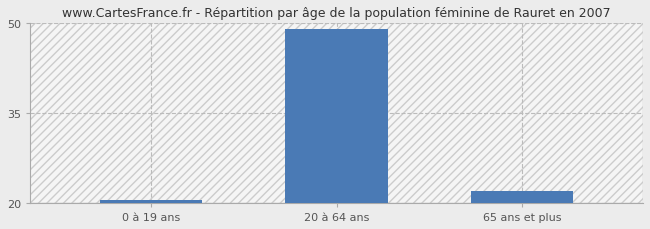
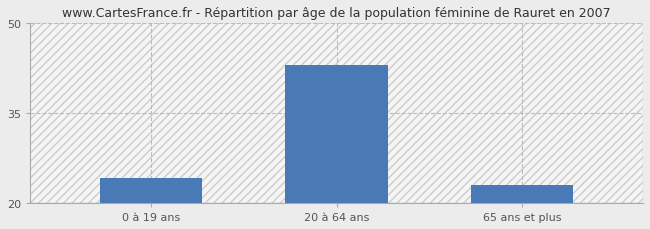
0 à 19 ans: 20.5 -> 24.2
20 à 64 ans: 49.0 -> 43.0
65 ans et plus: 22.0 -> 23.0
